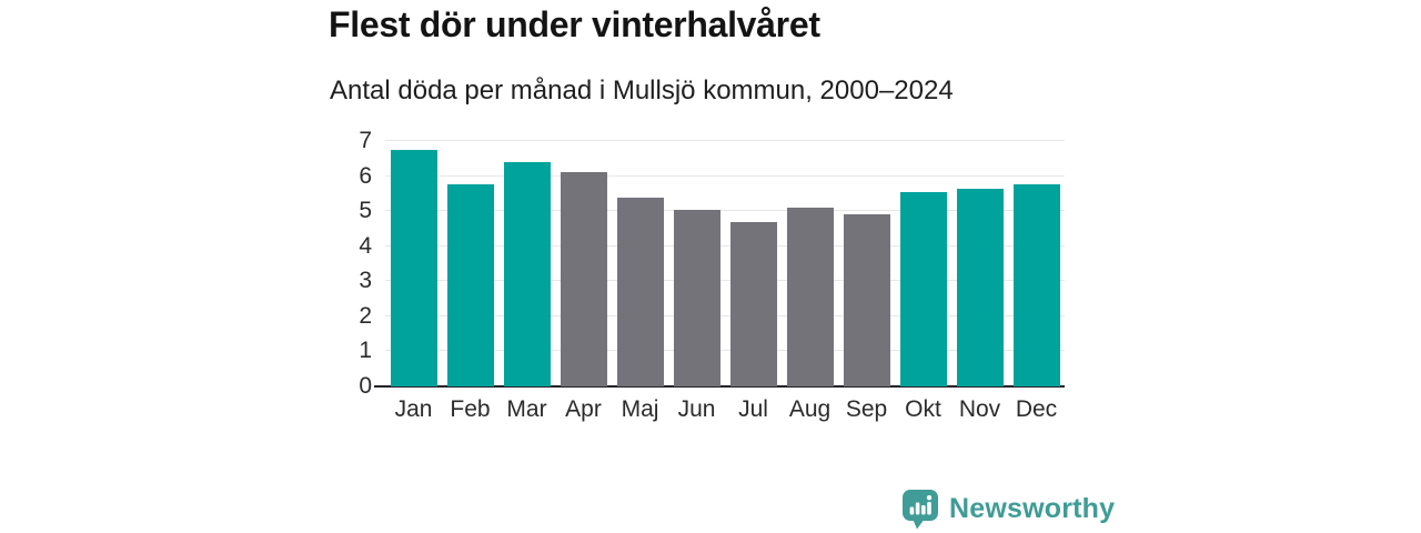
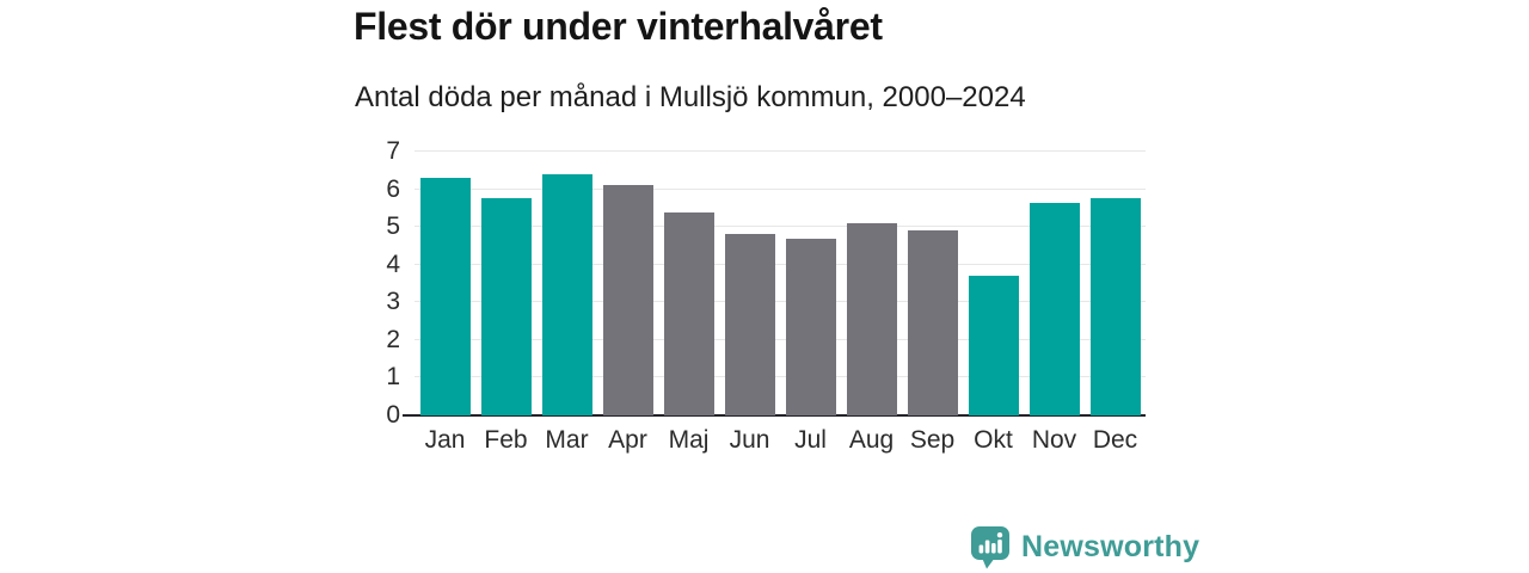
Jan: 6.8 -> 6.3
Jun: 5.0 -> 4.8
Okt: 5.5 -> 3.7
